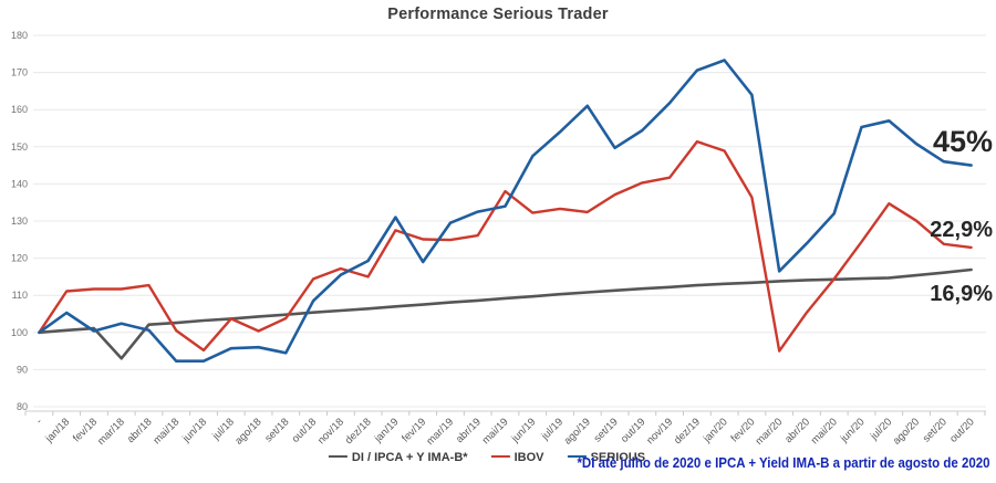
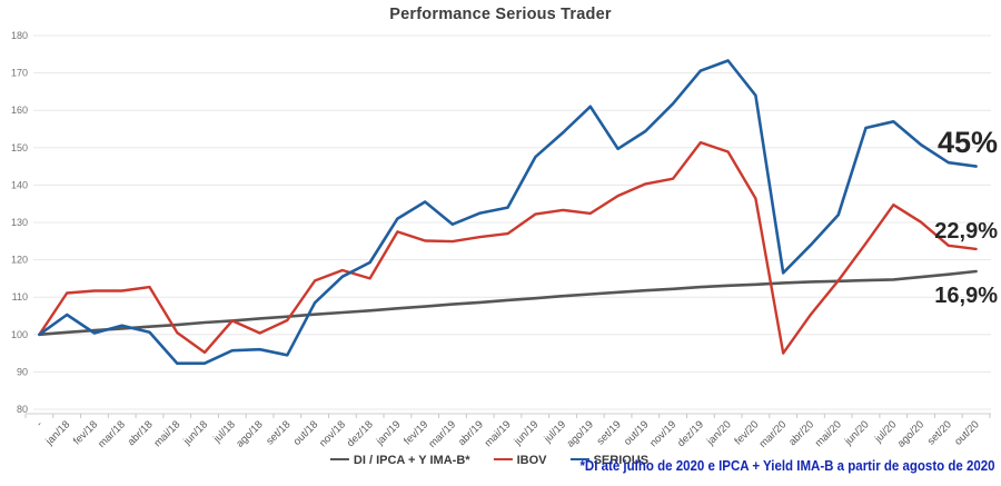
DI / IPCA + Y IMA-B*/mar/18: 93 -> 102
SERIOUS/fev/19: 119 -> 136
IBOV/mai/19: 138 -> 127
